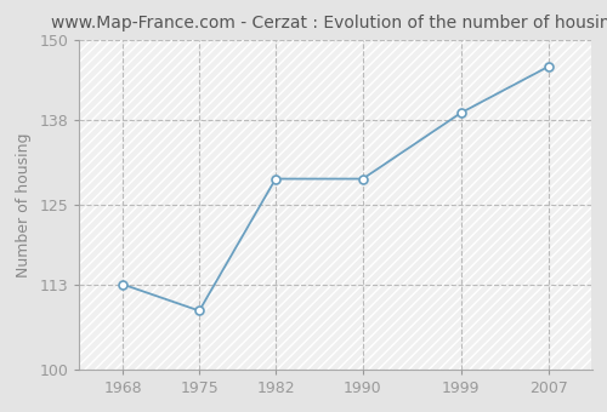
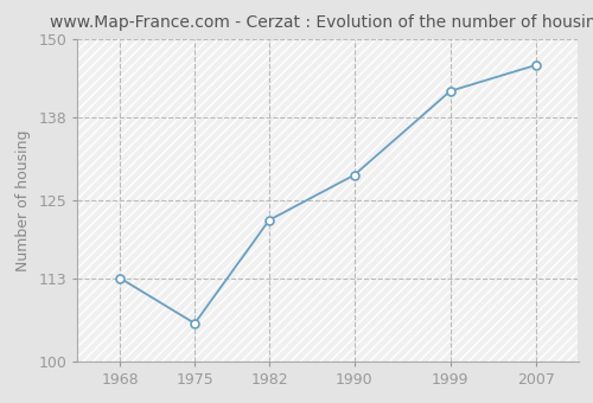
1975: 109 -> 106
1982: 129 -> 122
1999: 139 -> 142
